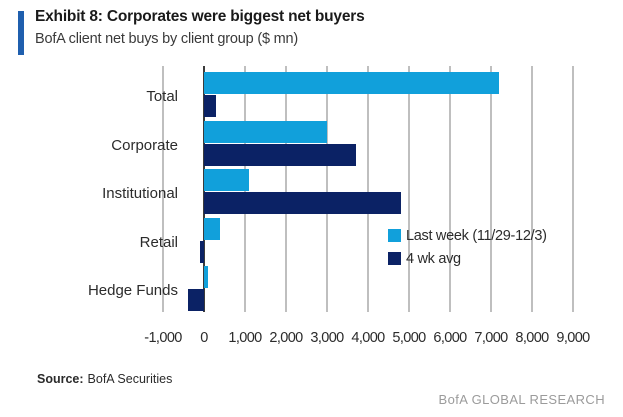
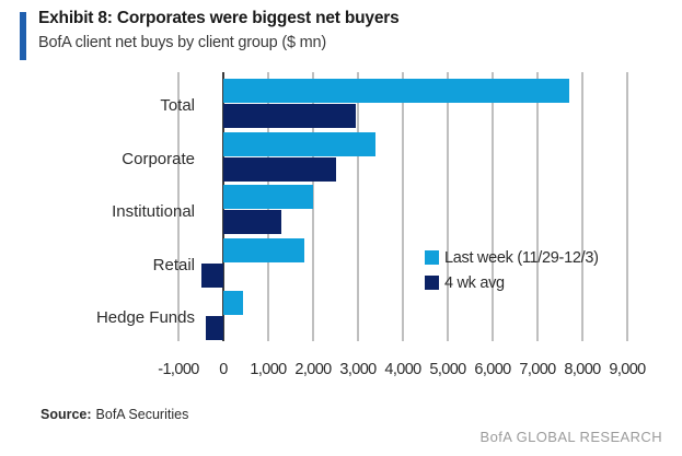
Last week (11/29-12/3)/Total: 7200 -> 7700
4 wk avg/Total: 300 -> 3000
Last week (11/29-12/3)/Corporate: 3000 -> 3400
4 wk avg/Corporate: 3700 -> 2500
Last week (11/29-12/3)/Institutional: 1100 -> 2000
4 wk avg/Institutional: 4800 -> 1300
Last week (11/29-12/3)/Retail: 400 -> 1800
4 wk avg/Retail: -100 -> -500
Last week (11/29-12/3)/Hedge Funds: 100 -> 400
